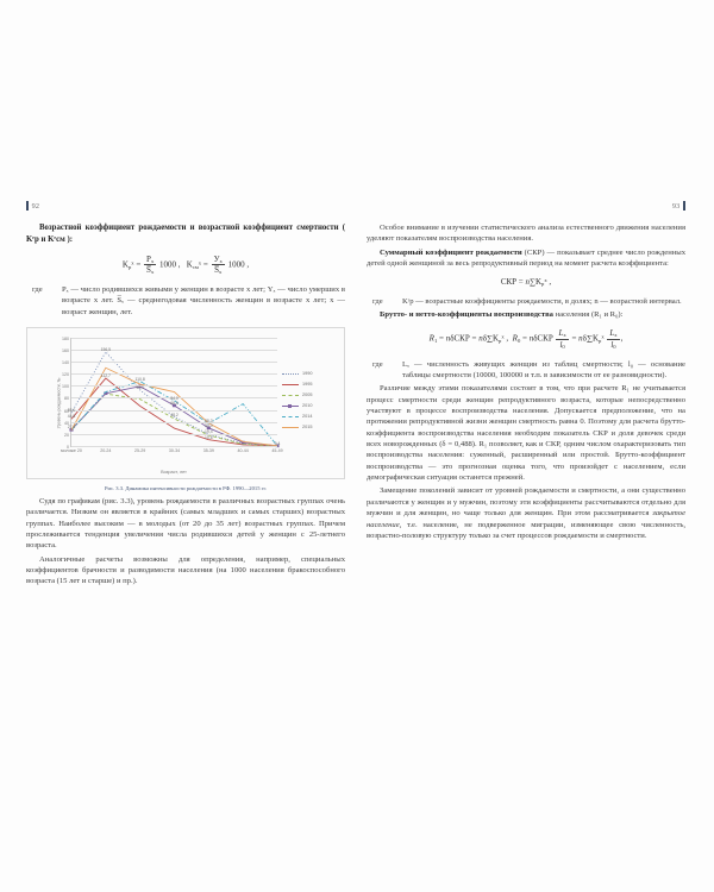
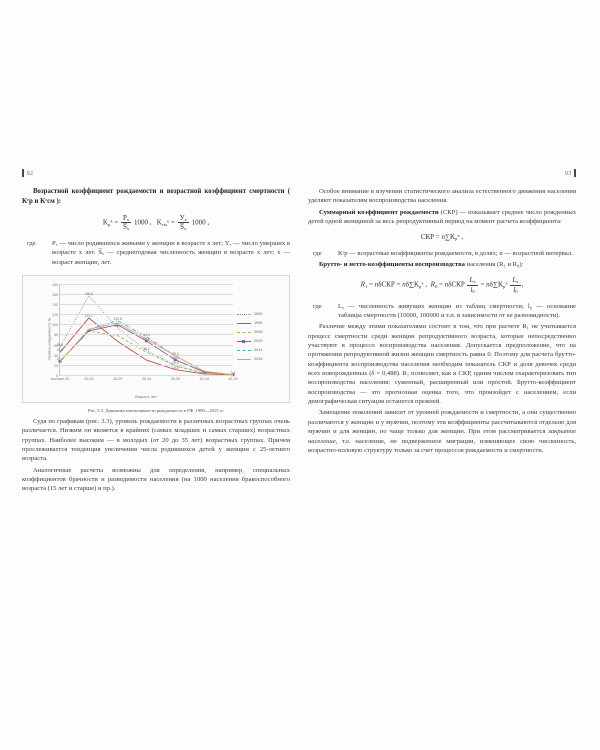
2015/20-24: 130 -> 90
2015/30-34: 90 -> 70
2014/40-44: 70 -> 10
